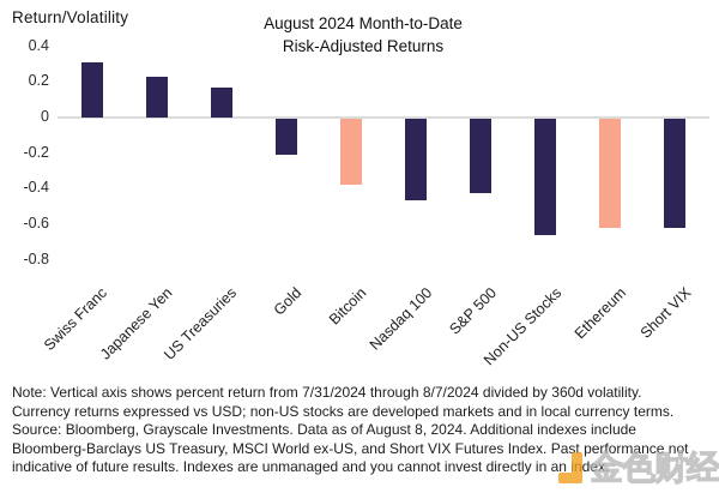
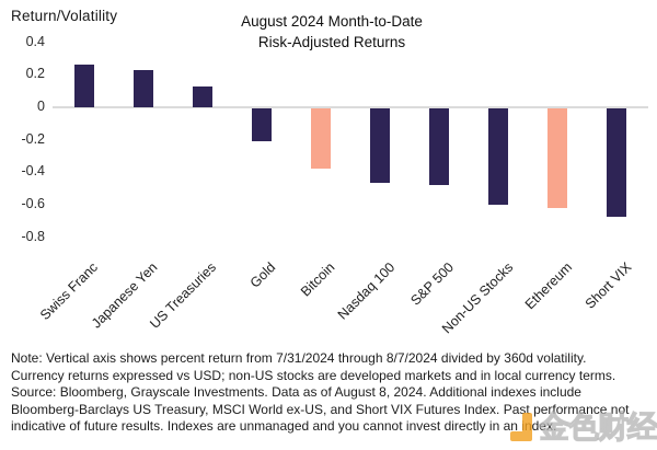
Swiss Franc: 0.31 -> 0.26
US Treasuries: 0.17 -> 0.13
S&P 500: -0.42 -> -0.47
Non-US Stocks: -0.65 -> -0.59
Short VIX: -0.61 -> -0.67
